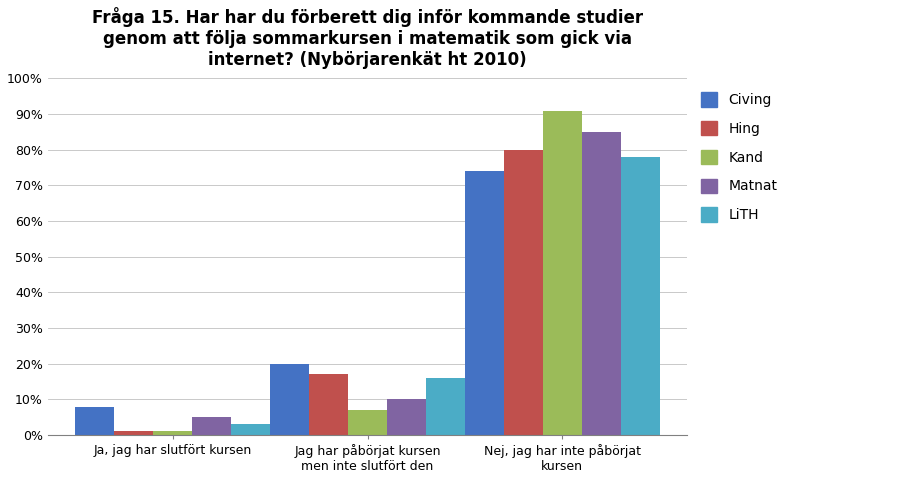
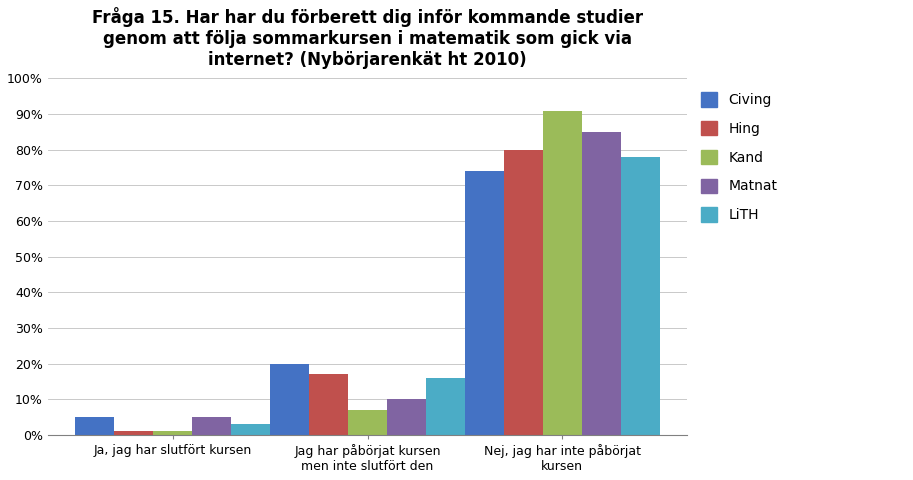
Civing/Ja, jag har slutfört kursen: 8% -> 5%
